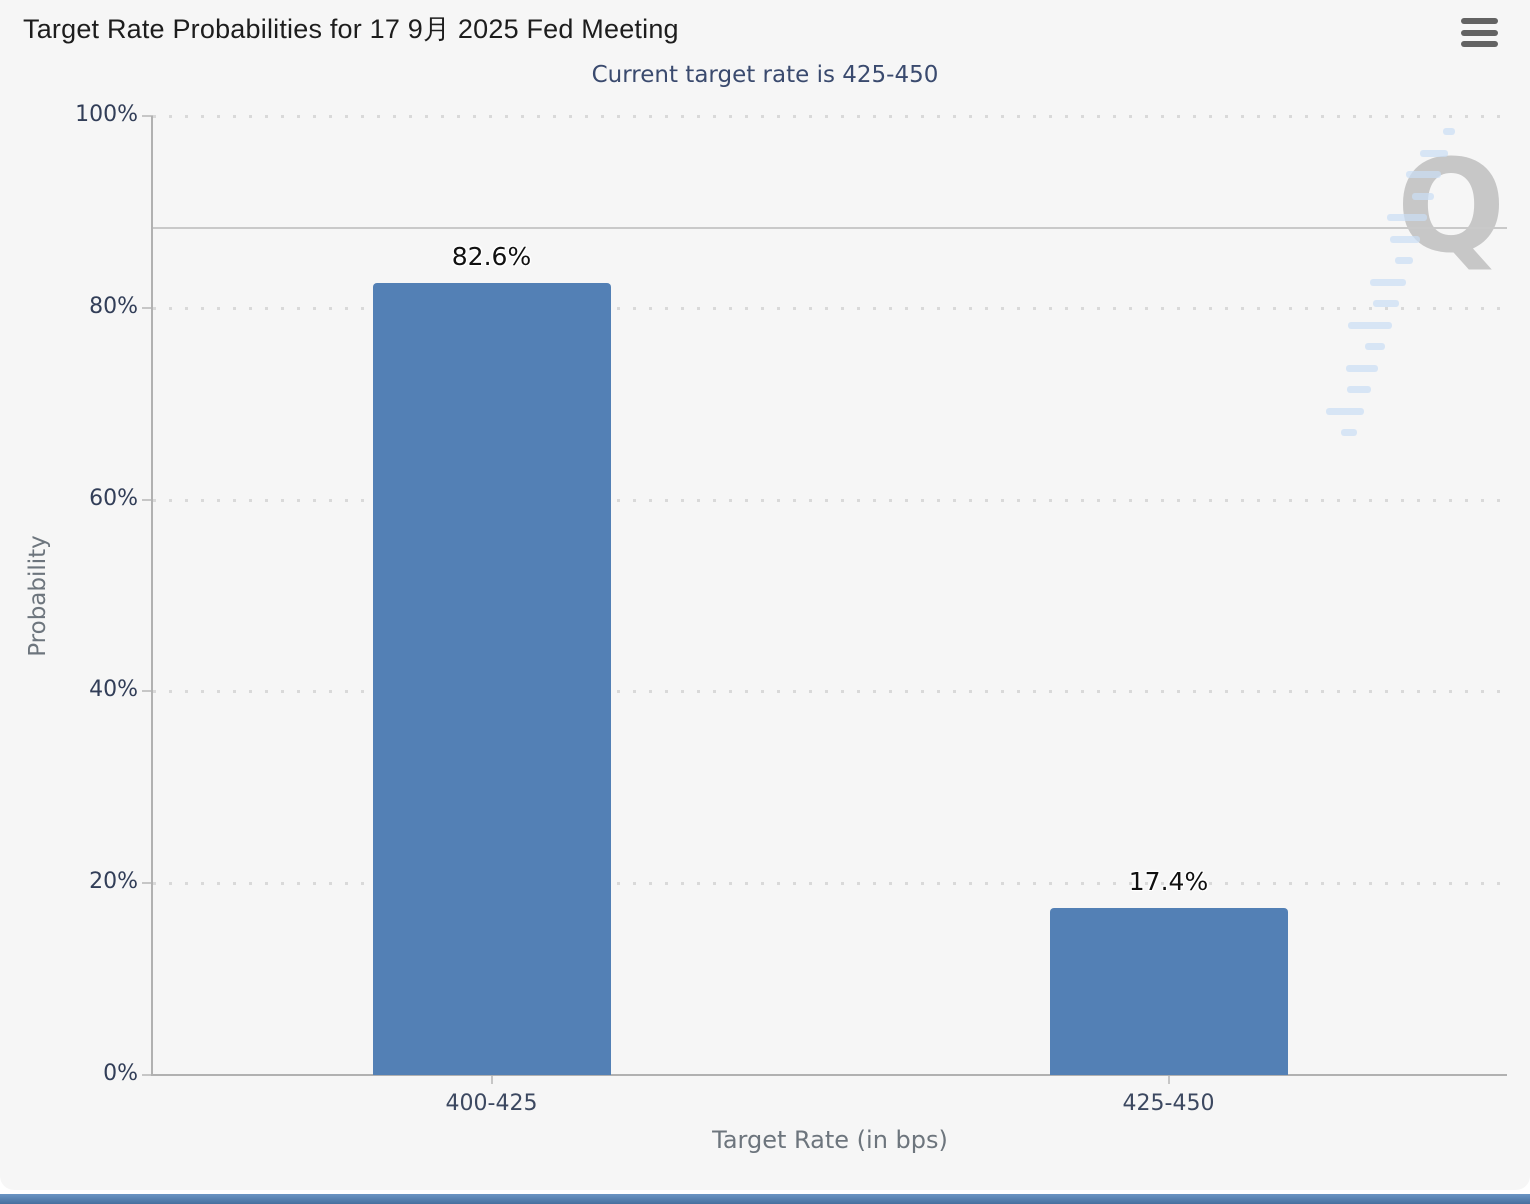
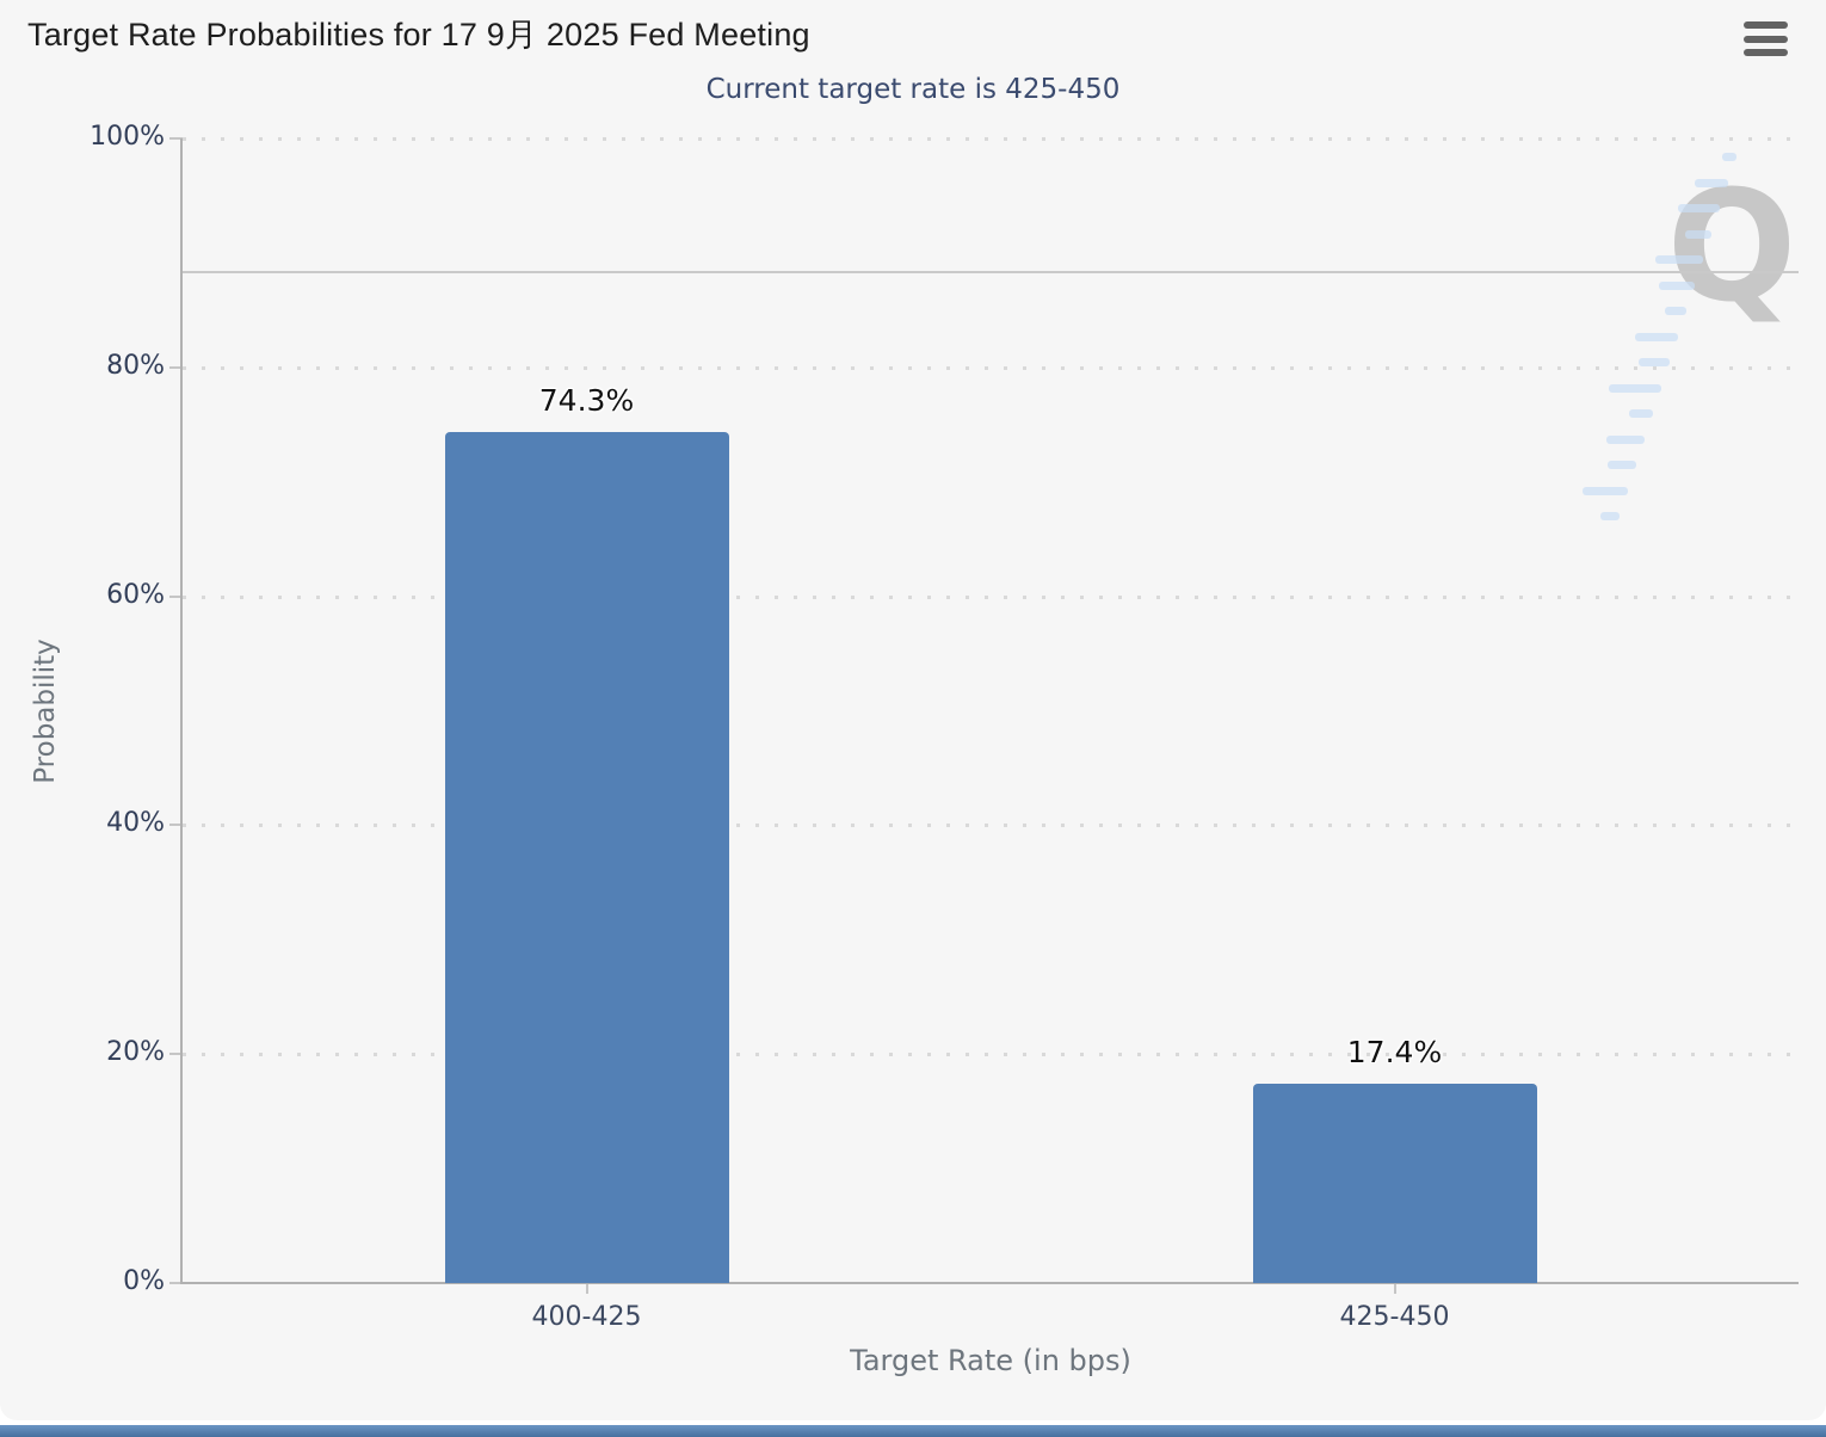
400-425: 82.6% -> 74.3%
